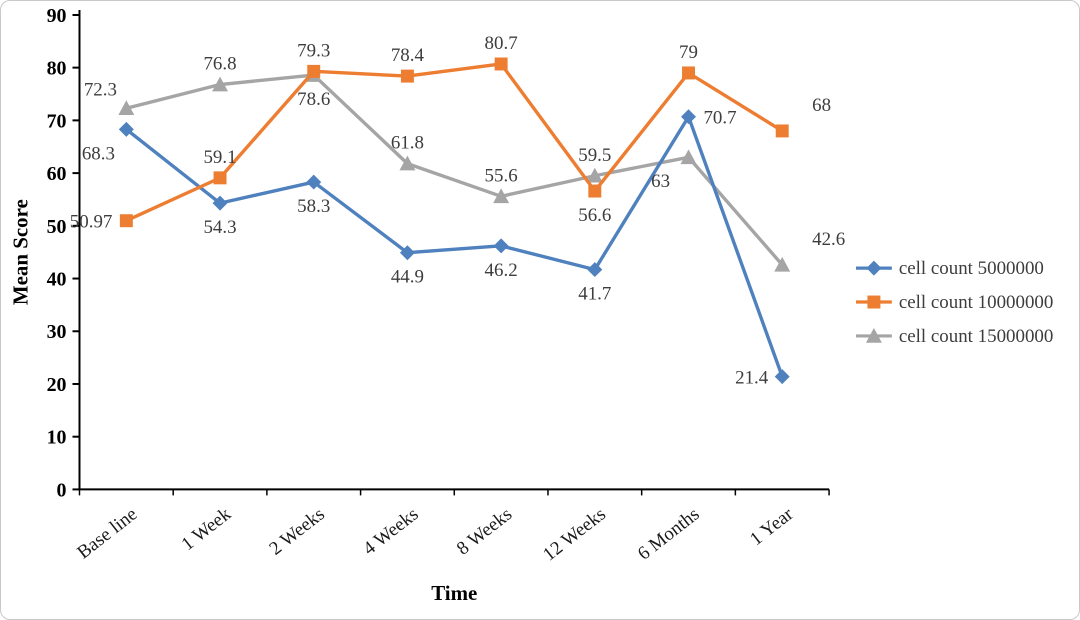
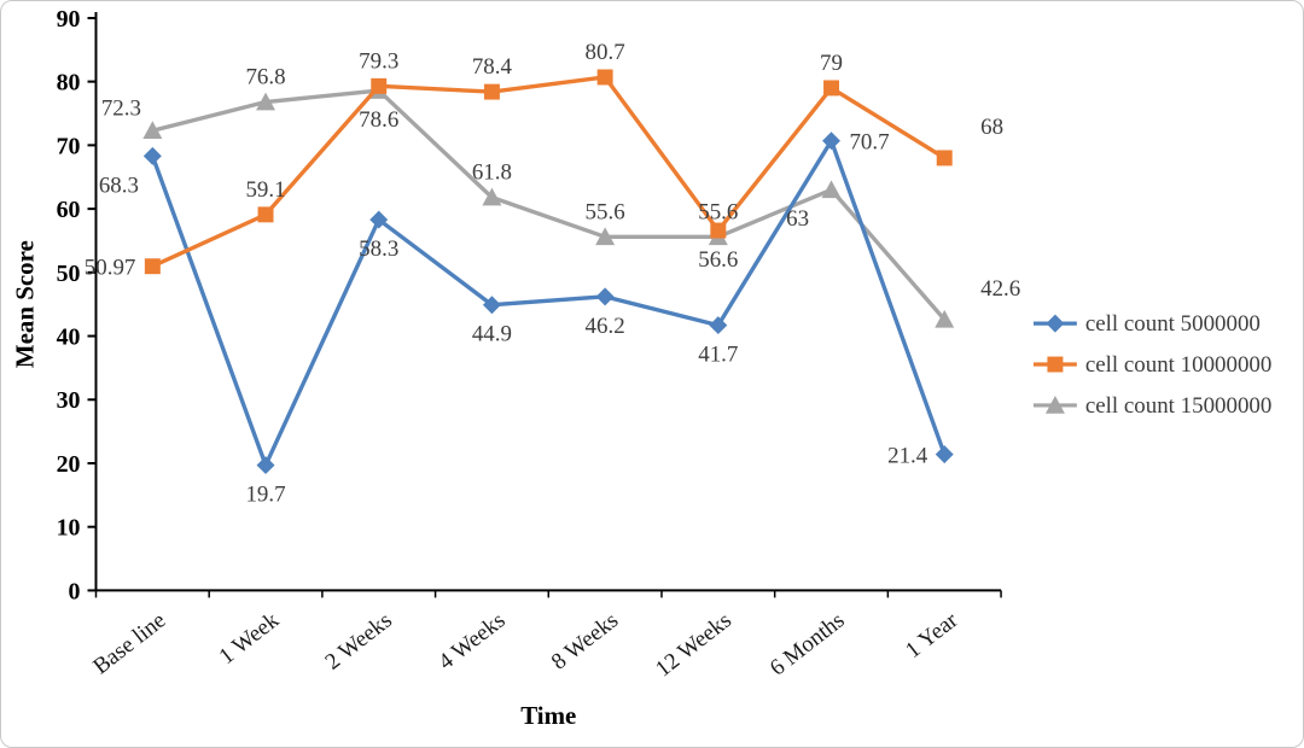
cell count 5000000/1 Week: 54.3 -> 19.7
cell count 15000000/12 Weeks: 59.5 -> 55.6
